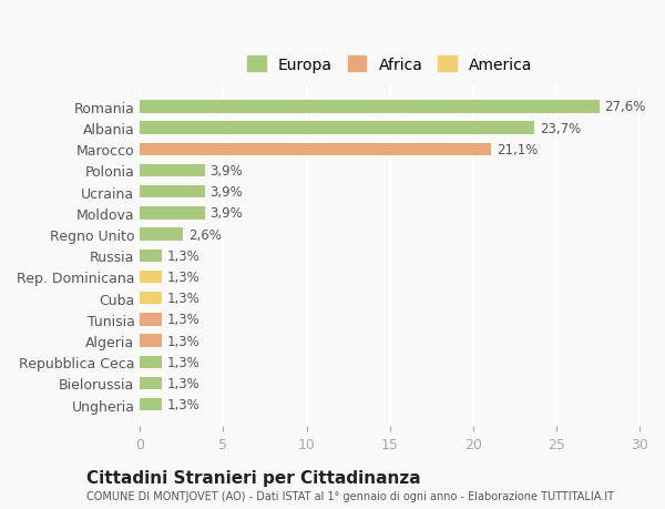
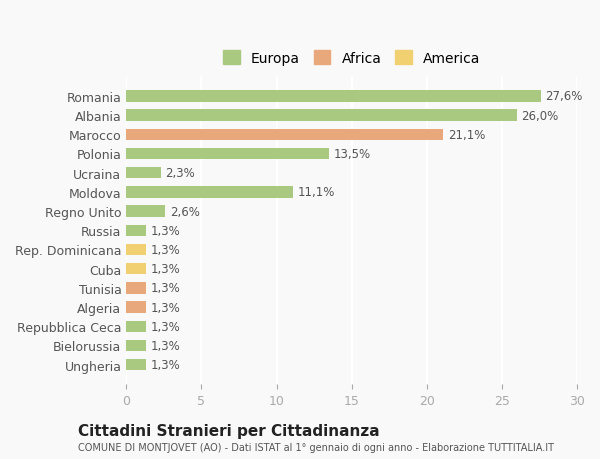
Albania: 23,7% -> 26,0%
Polonia: 3,9% -> 13,5%
Ucraina: 3,9% -> 2,3%
Moldova: 3,9% -> 11,1%
